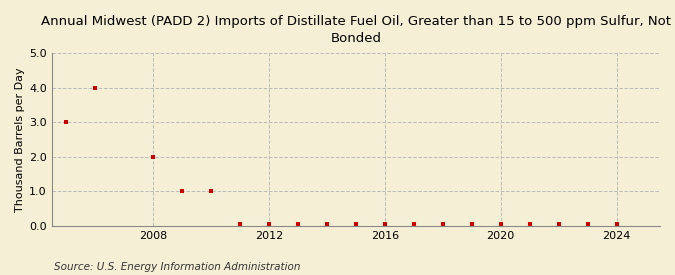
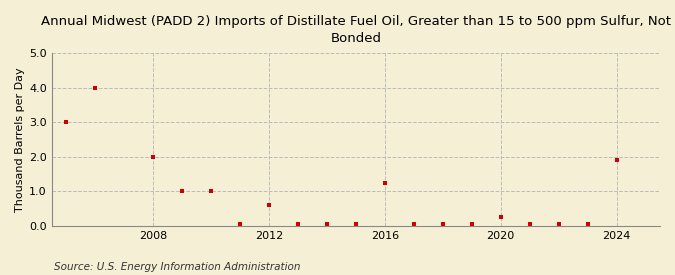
2012: 0.05 -> 0.60
2016: 0.05 -> 1.25
2020: 0.05 -> 0.25
2024: 0.05 -> 1.90
